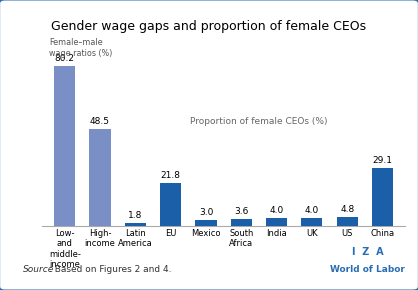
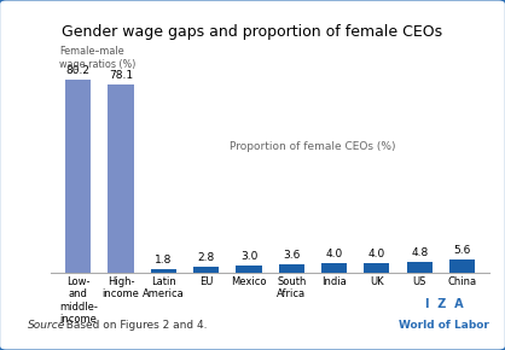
High- income: 48.5 -> 78.1
EU: 21.8 -> 2.8
China: 29.1 -> 5.6
